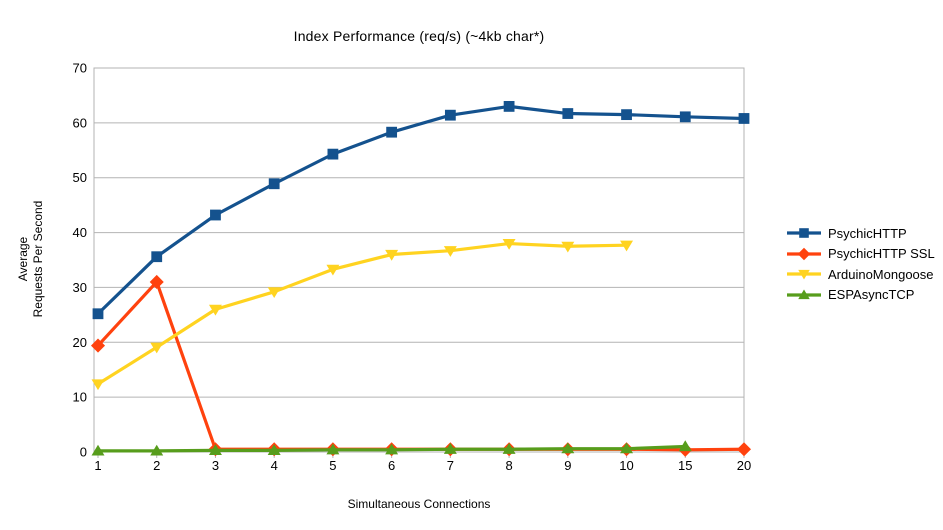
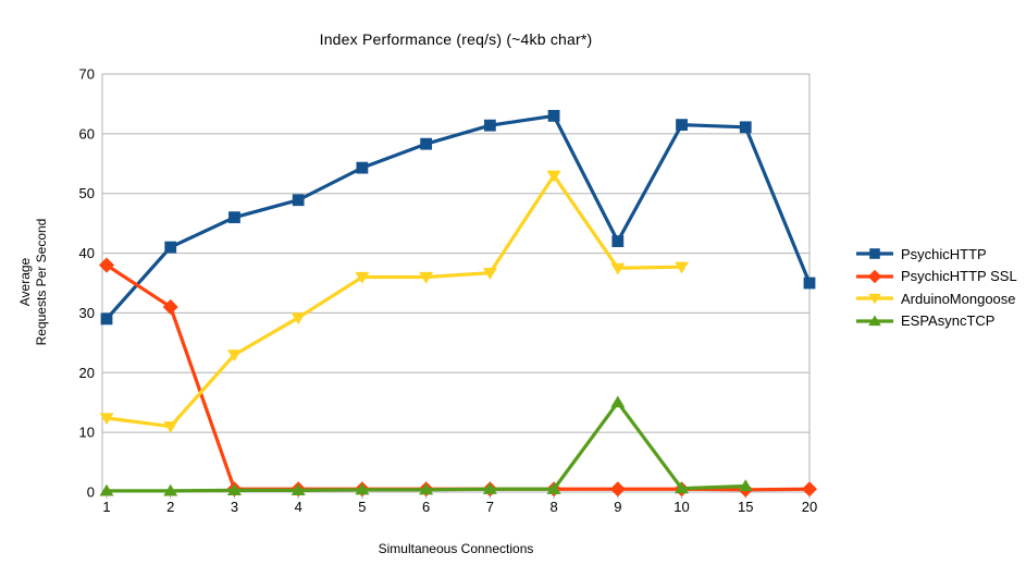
PsychicHTTP/1: 25 -> 29
PsychicHTTP SSL/1: 19 -> 38
PsychicHTTP/2: 36 -> 41
ArduinoMongoose/2: 19 -> 11
PsychicHTTP/3: 43 -> 46
ArduinoMongoose/3: 26 -> 23
ArduinoMongoose/5: 33 -> 36
ArduinoMongoose/8: 38 -> 53
PsychicHTTP/9: 62 -> 42
ESPAsyncTCP/9: 1 -> 15
PsychicHTTP/20: 61 -> 35
